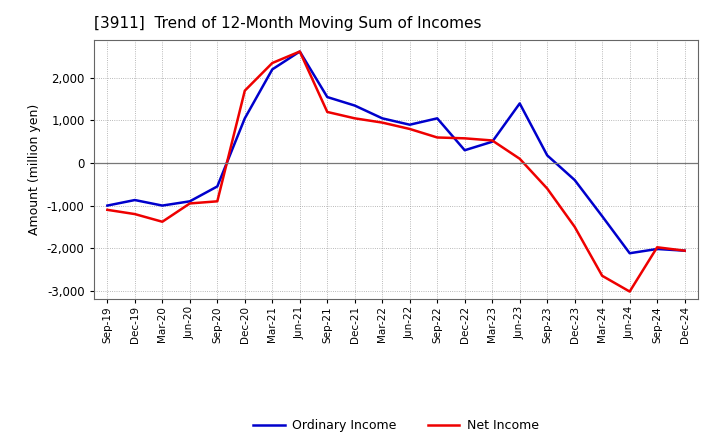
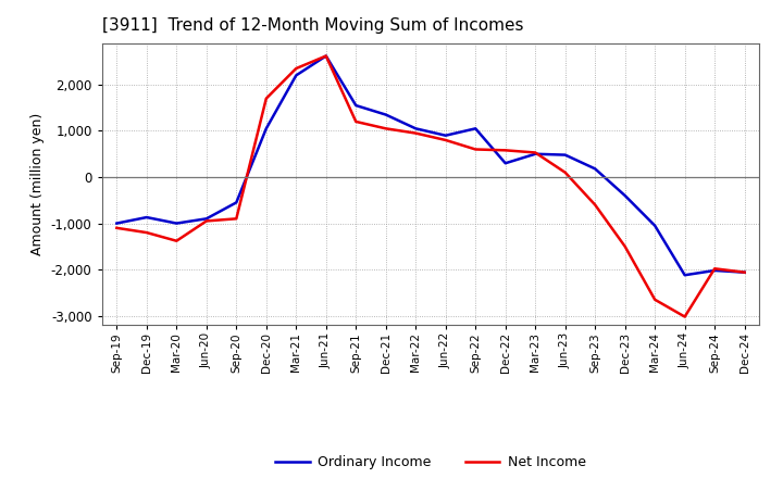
Ordinary Income/Jun-23: 1,400 -> 480
Ordinary Income/Mar-24: -1,250 -> -1,050
